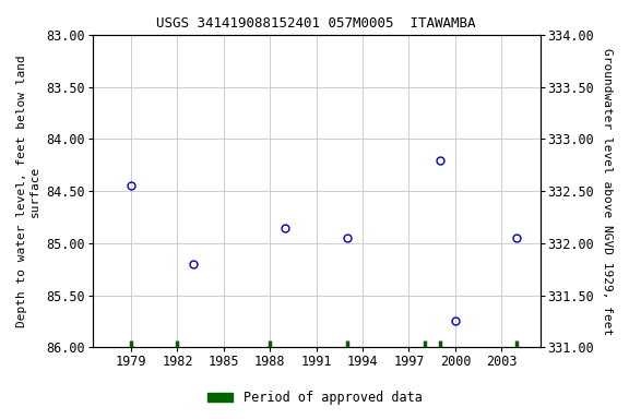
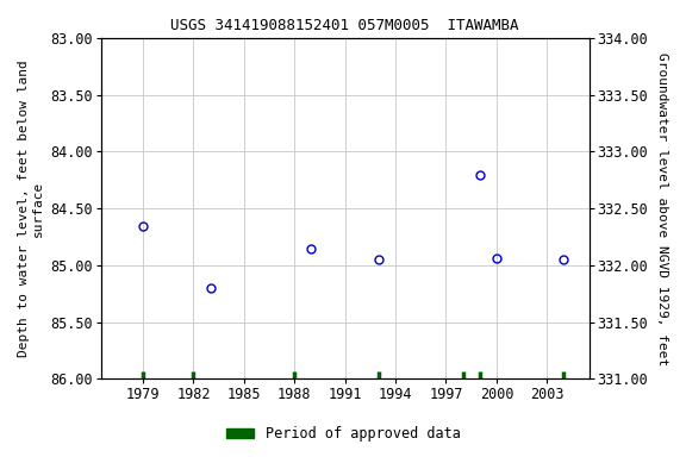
1979: 84.45 -> 84.66
2000: 85.75 -> 84.94
